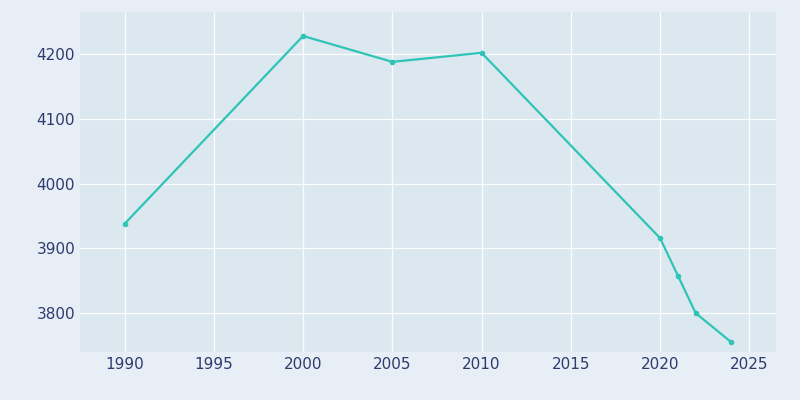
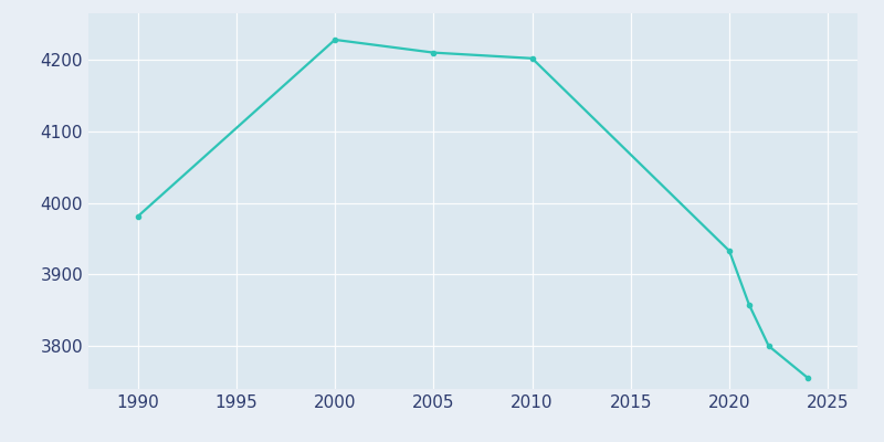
1990: 3938 -> 3981
2005: 4188 -> 4210
2020: 3916 -> 3933
